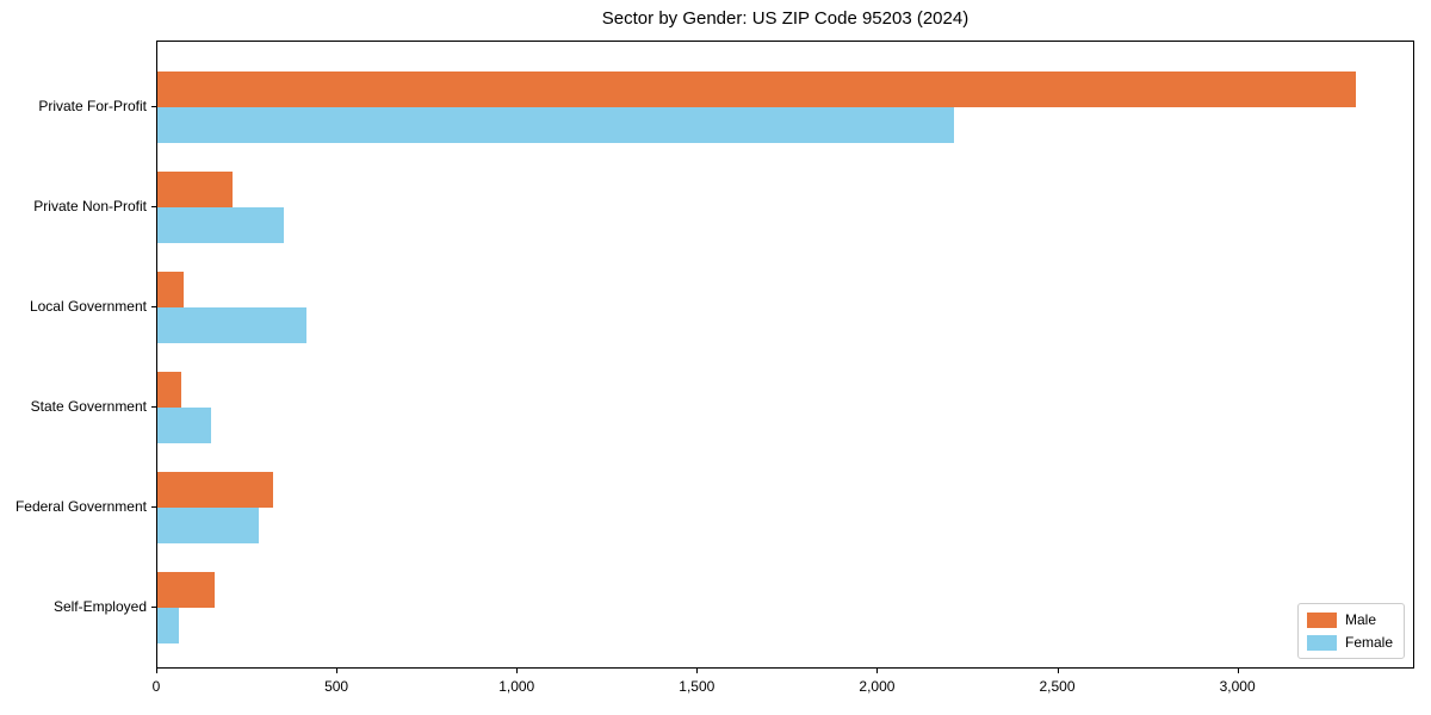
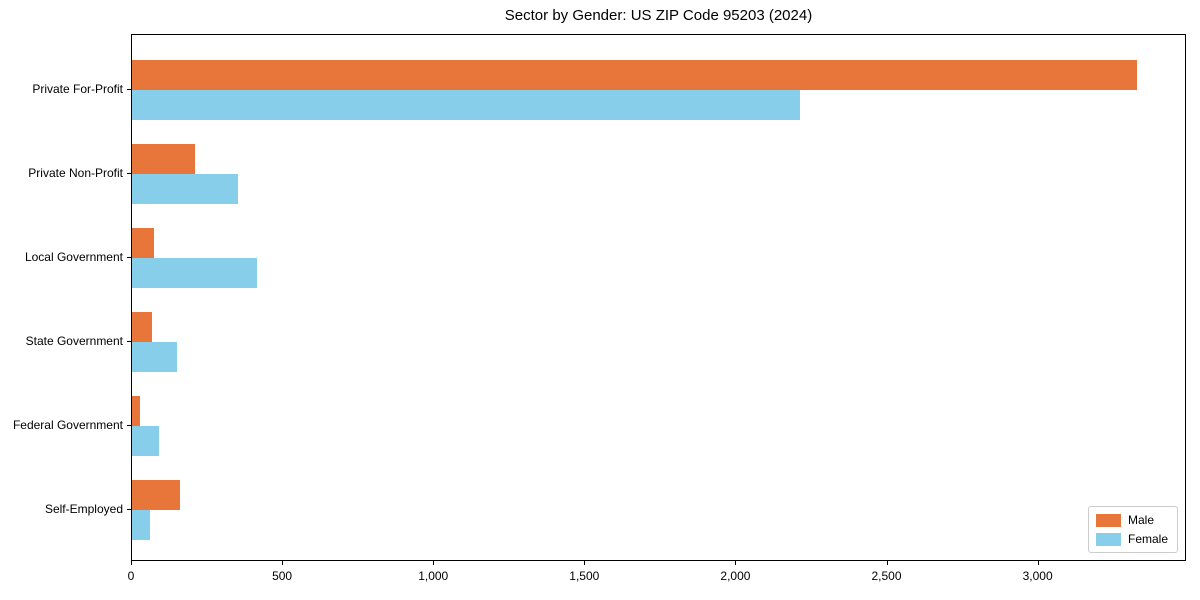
Male/Federal Government: 320 -> 30
Female/Federal Government: 280 -> 90
